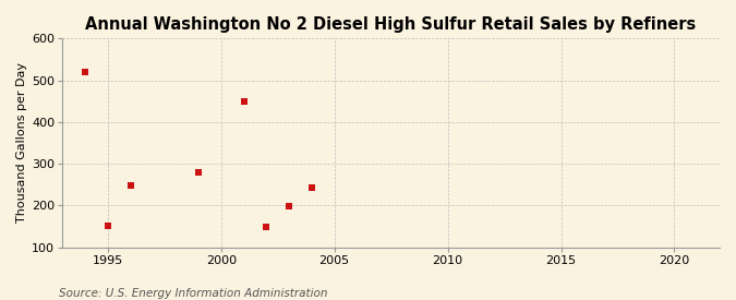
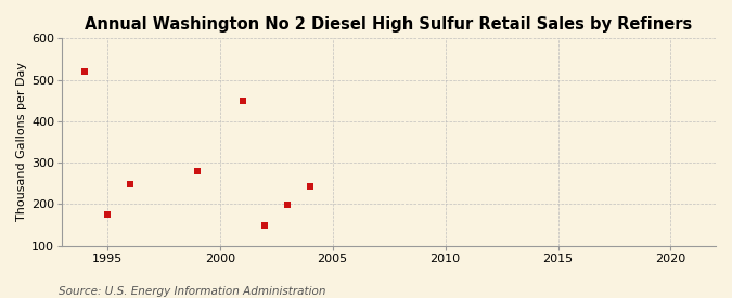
1995: 150 -> 175
